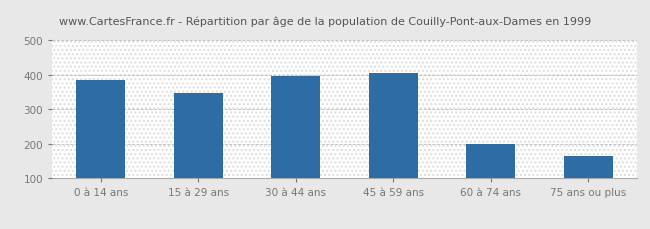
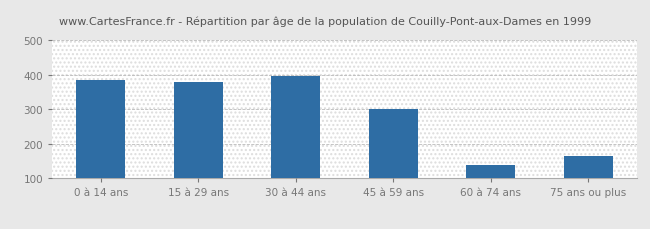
15 à 29 ans: 348 -> 380
45 à 59 ans: 406 -> 300
60 à 74 ans: 200 -> 140
